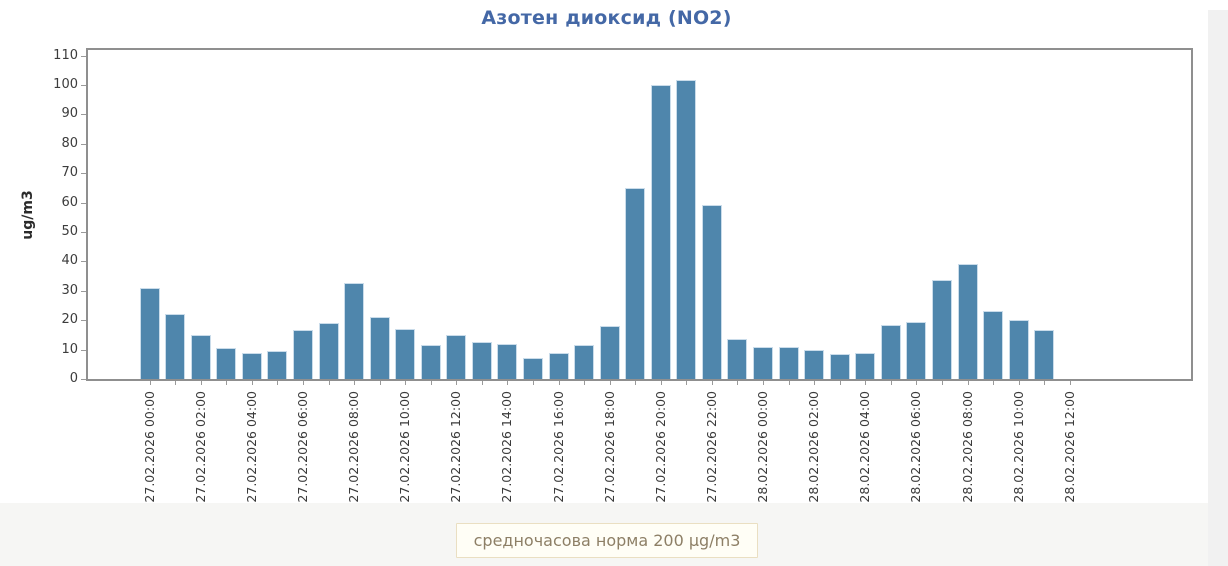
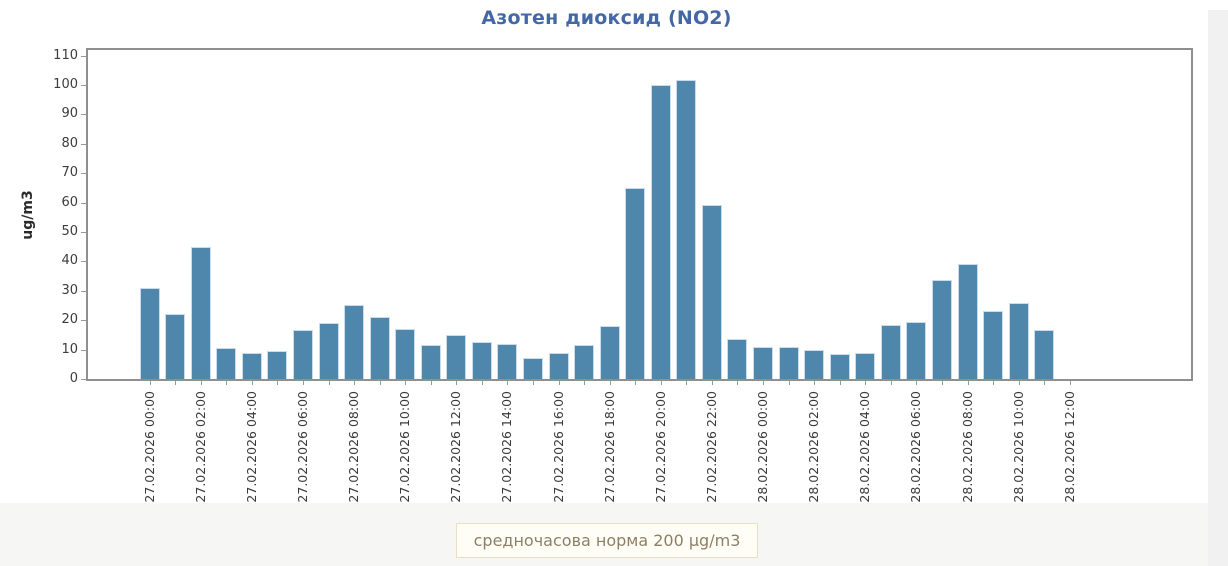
27.02.2026 02:00: 15 -> 45
27.02.2026 08:00: 32 -> 25
28.02.2026 10:00: 20 -> 26
